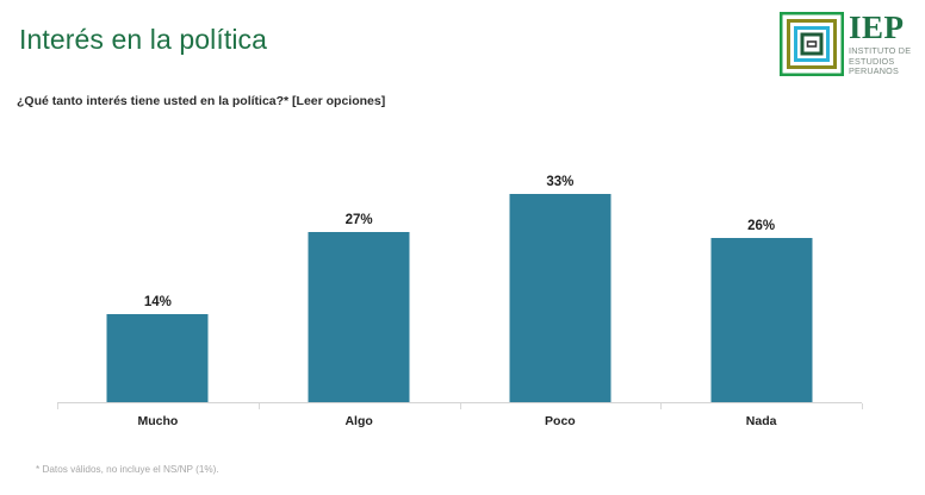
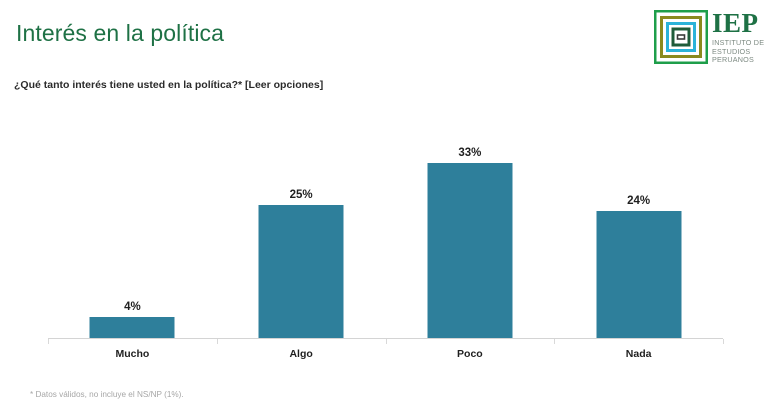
Mucho: 14% -> 4%
Algo: 27% -> 25%
Nada: 26% -> 24%
